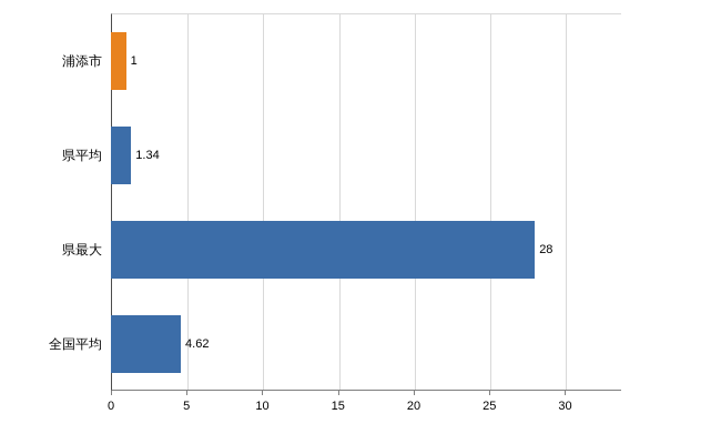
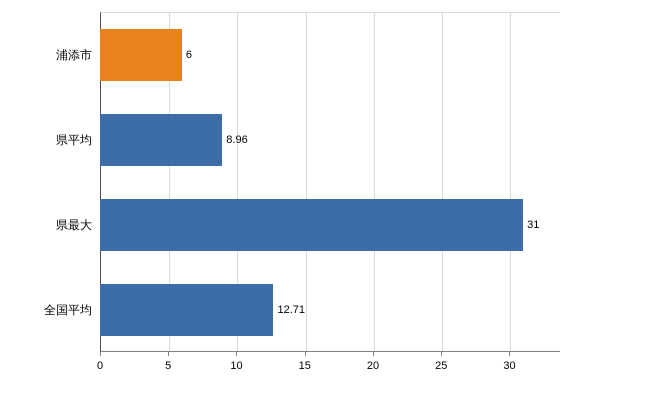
浦添市: 1 -> 6
県平均: 1.34 -> 8.96
県最大: 28 -> 31
全国平均: 4.62 -> 12.71
